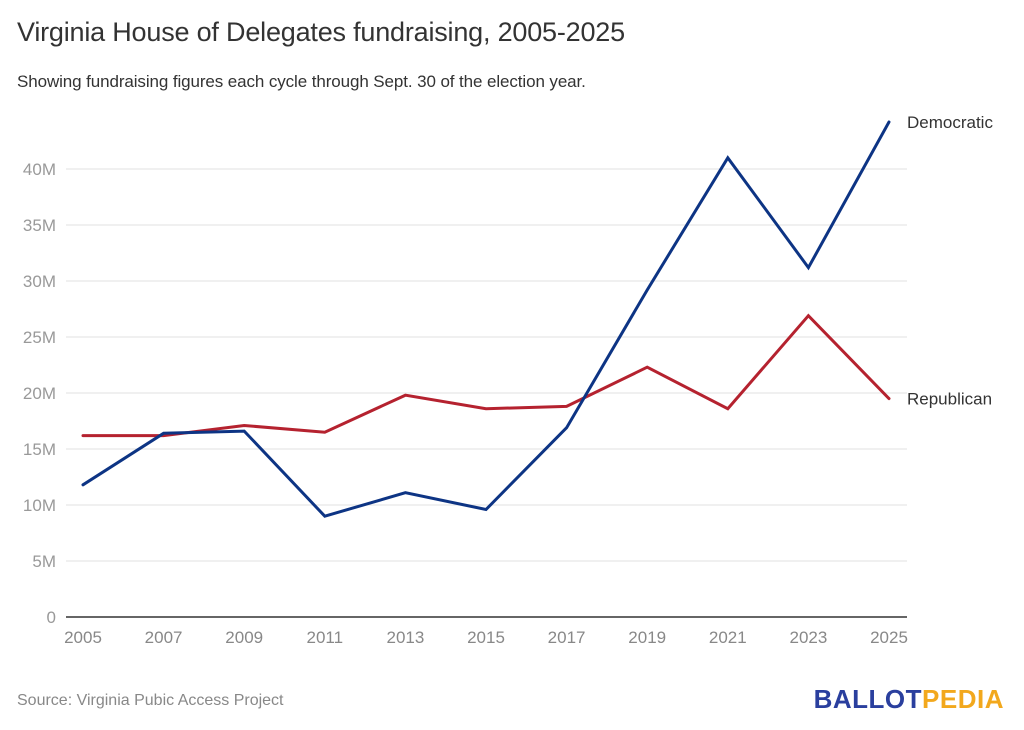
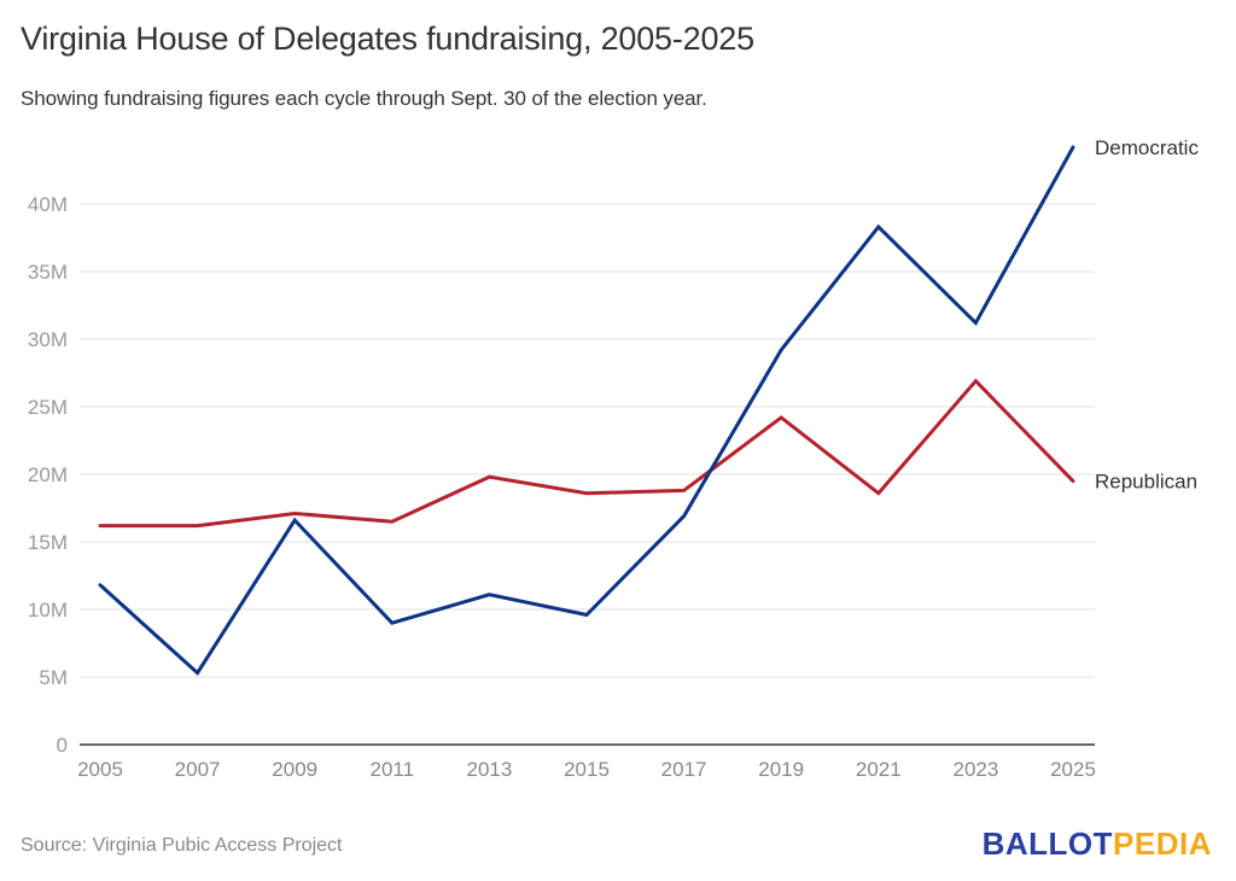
Democratic/2007: 16.4M -> 5.3M
Republican/2019: 22.3M -> 24.2M
Democratic/2021: 41.0M -> 38.3M
